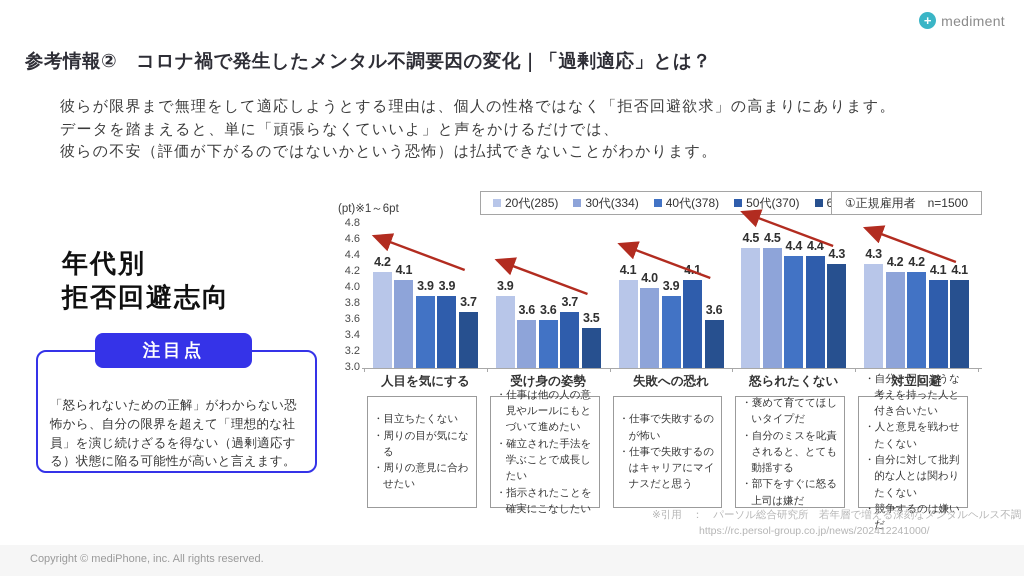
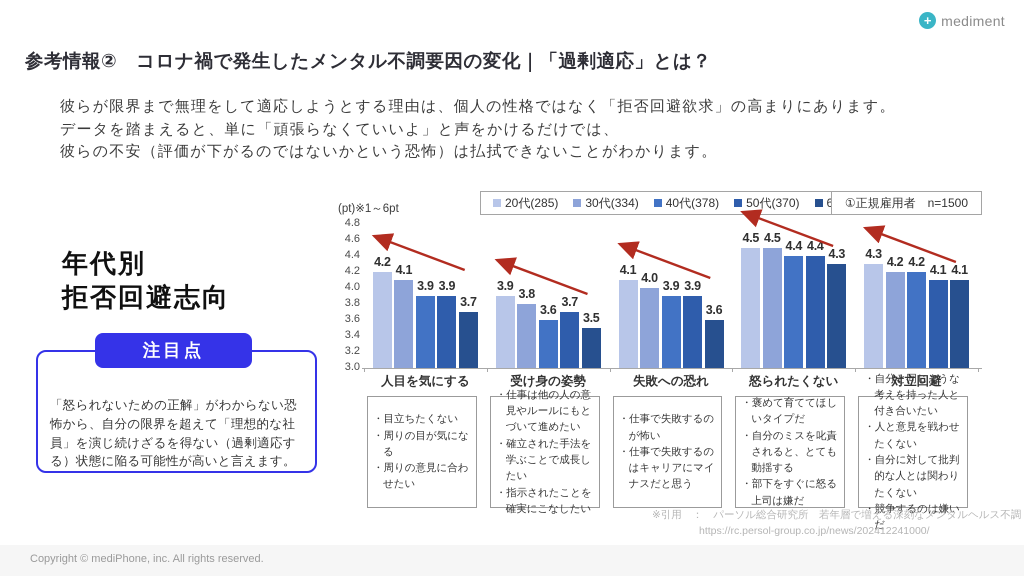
30代(334)/受け身の姿勢: 3.6 -> 3.8
50代(370)/失敗への恐れ: 4.1 -> 3.9
